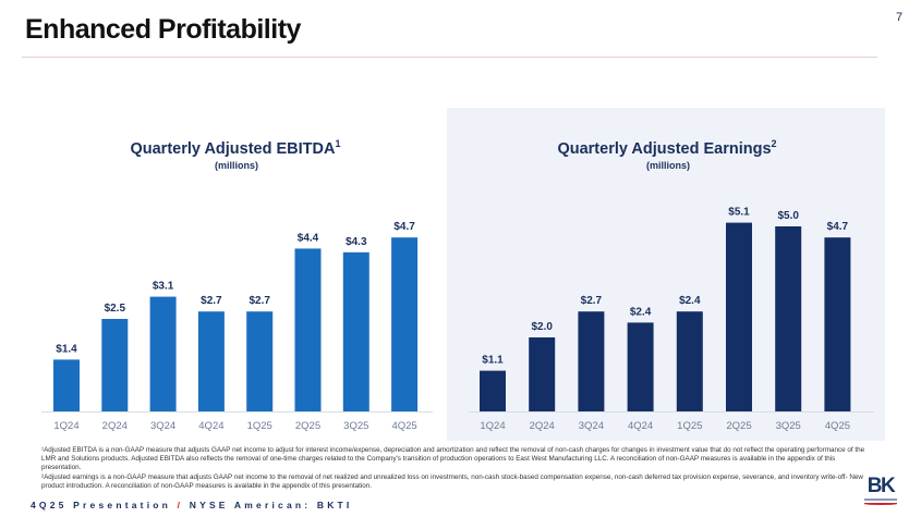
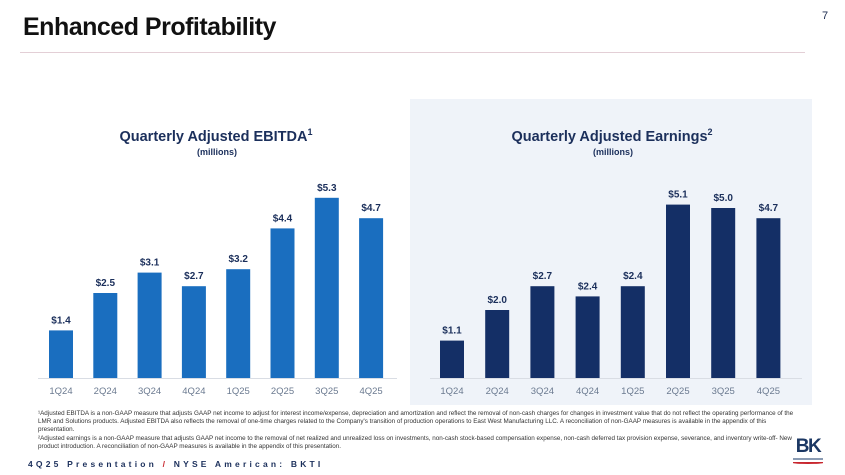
Quarterly Adjusted EBITDA/1Q25: $2.7 -> $3.2
Quarterly Adjusted EBITDA/3Q25: $4.3 -> $5.3
